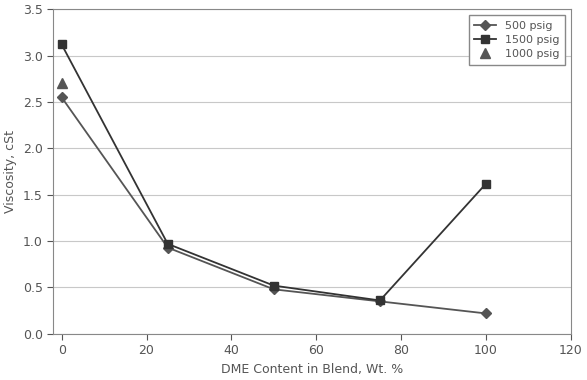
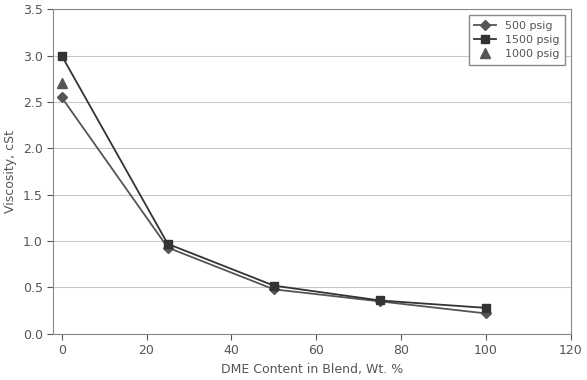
1500 psig/0: 3.12 -> 3.00
1500 psig/100: 1.62 -> 0.28
